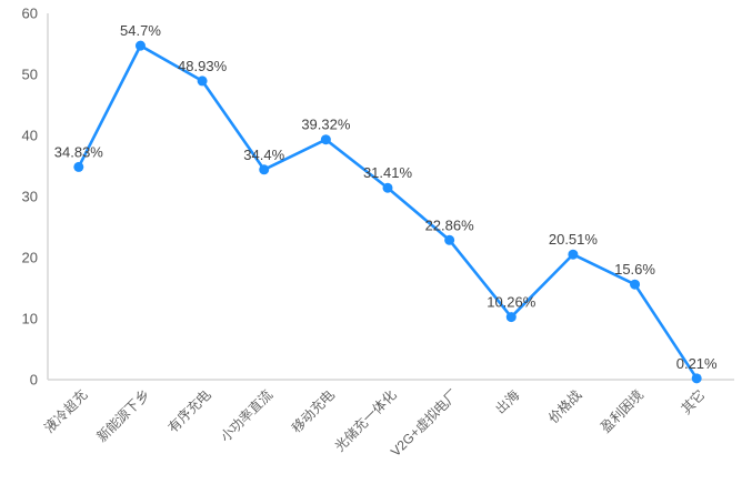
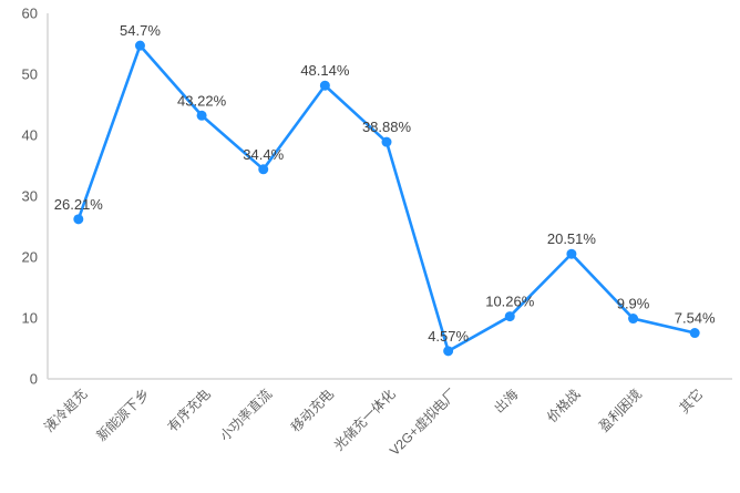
液冷超充: 34.83% -> 26.21%
有序充电: 48.93% -> 43.22%
移动充电: 39.32% -> 48.14%
光储充一体化: 31.41% -> 38.88%
V2G+虚拟电厂: 22.86% -> 4.57%
盈利困境: 15.6% -> 9.9%
其它: 0.21% -> 7.54%
